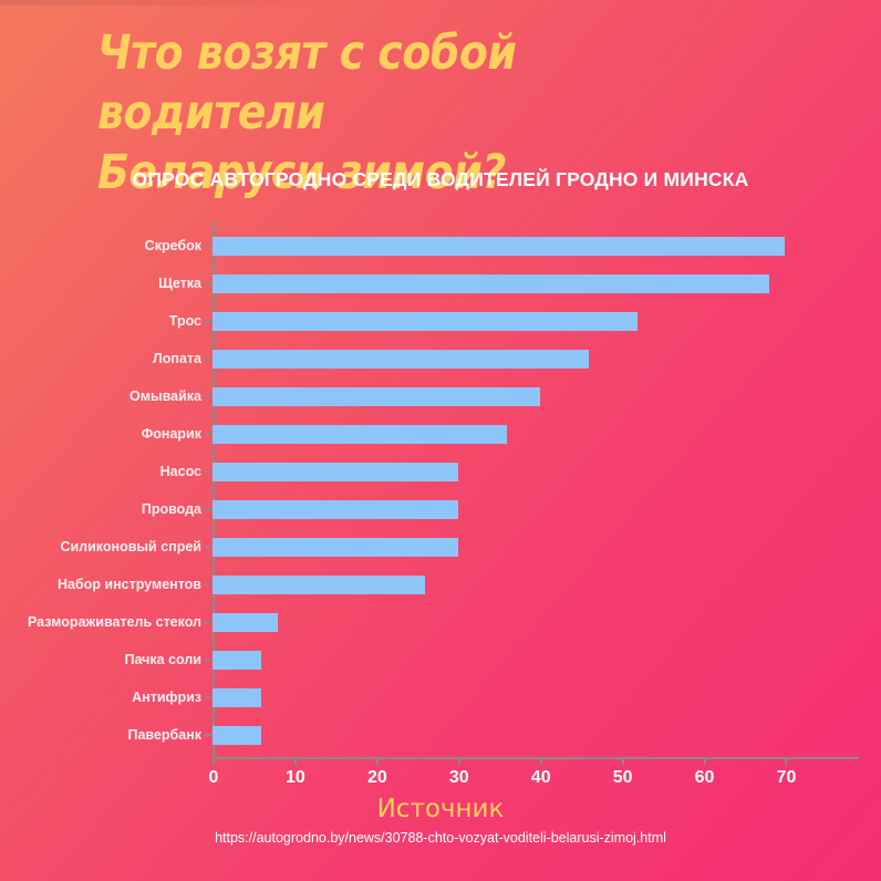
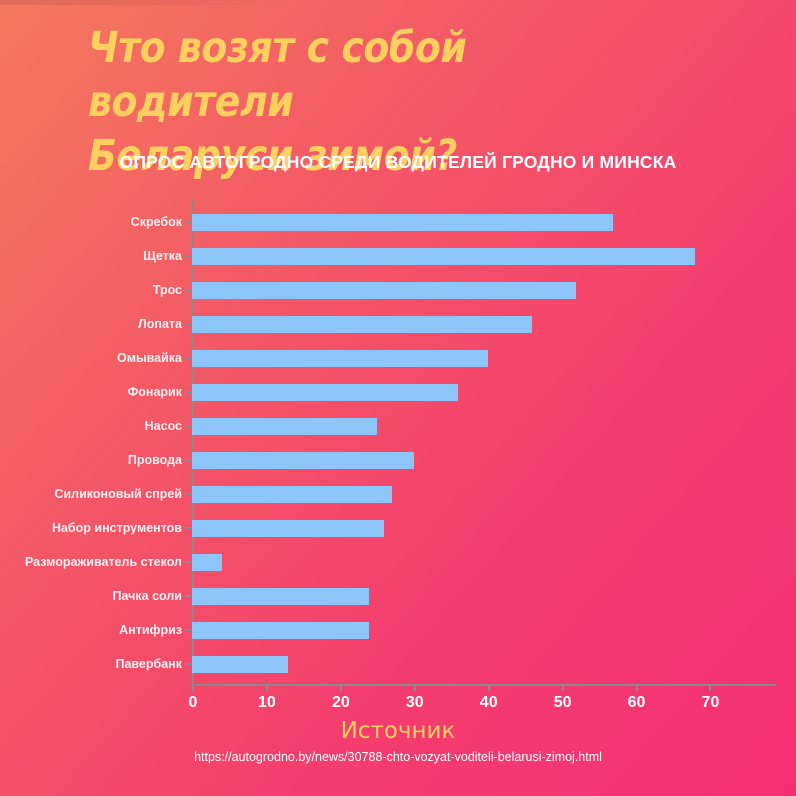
Скребок: 70 -> 57
Насос: 30 -> 25
Силиконовый спрей: 30 -> 27
Размораживатель стекол: 8 -> 4
Пачка соли: 6 -> 24
Антифриз: 6 -> 24
Павербанк: 6 -> 13
